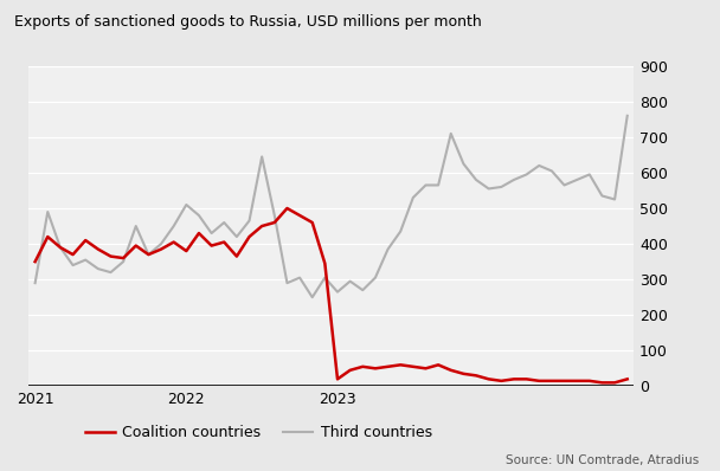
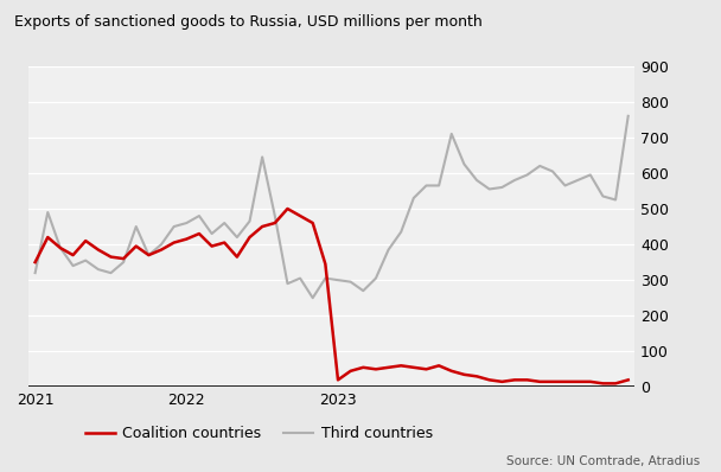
Third countries/2021: 290 -> 320
Coalition countries/2022: 380 -> 415
Third countries/2022: 510 -> 460
Third countries/2023: 265 -> 300
